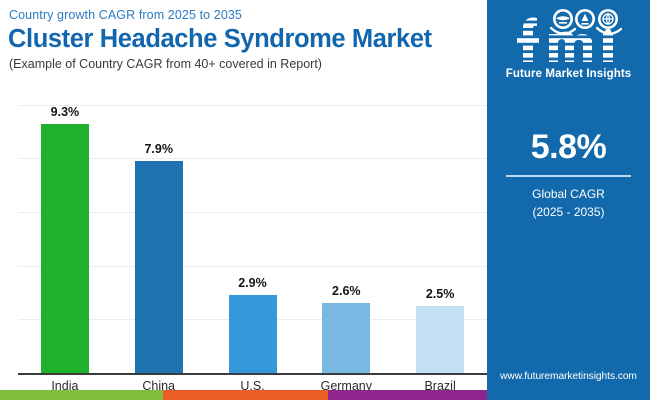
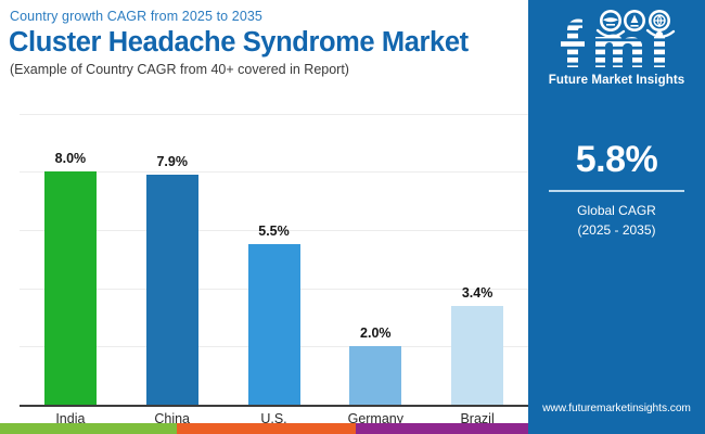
India: 9.3% -> 8.0%
U.S.: 2.9% -> 5.5%
Germany: 2.6% -> 2.0%
Brazil: 2.5% -> 3.4%
